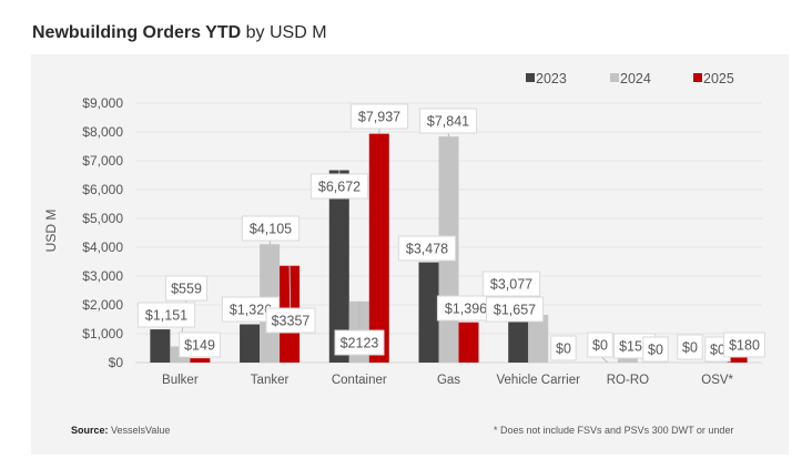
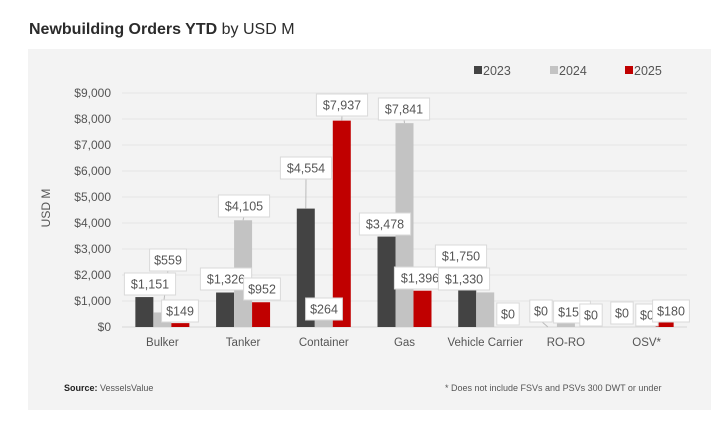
2025/Tanker: $3357 -> $952
2023/Container: $6,672 -> $4,554
2024/Container: $2123 -> $264
2023/Vehicle Carrier: $3,077 -> $1,750
2024/Vehicle Carrier: $1,657 -> $1,330
